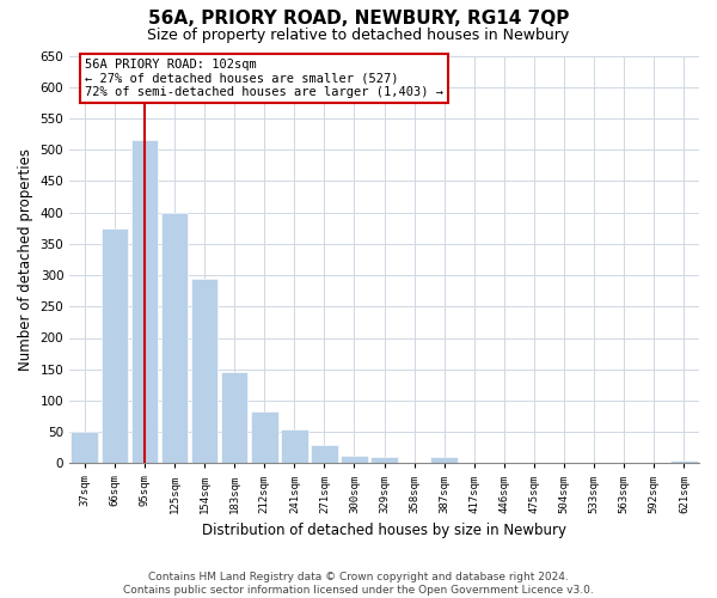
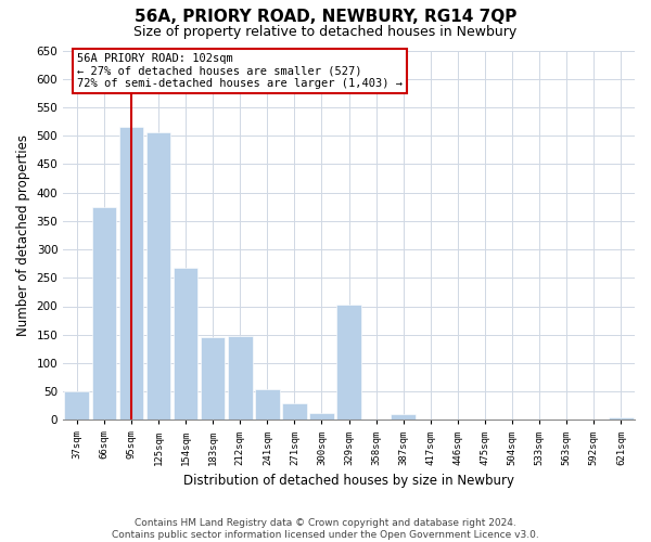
125sqm: 400 -> 506
154sqm: 295 -> 268
212sqm: 82 -> 148
329sqm: 10 -> 202
